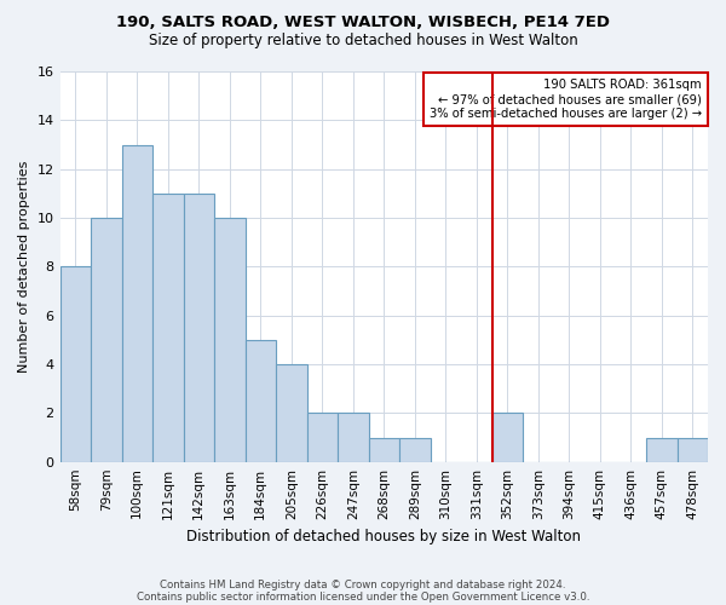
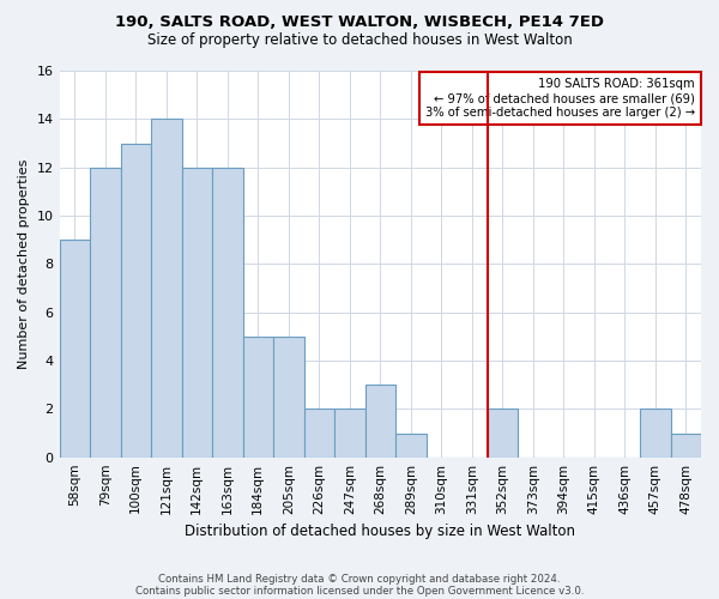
58sqm: 8 -> 9
79sqm: 10 -> 12
121sqm: 11 -> 14
142sqm: 11 -> 12
163sqm: 10 -> 12
205sqm: 4 -> 5
268sqm: 1 -> 3
457sqm: 1 -> 2
